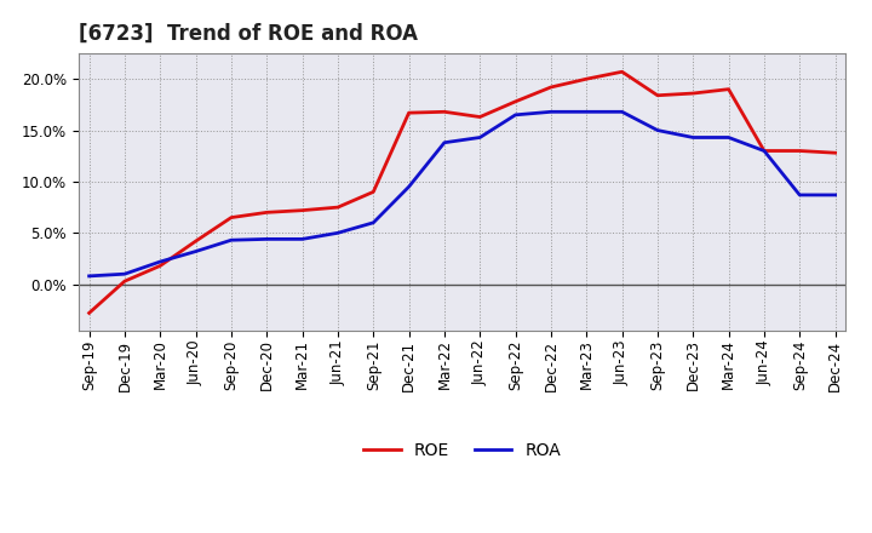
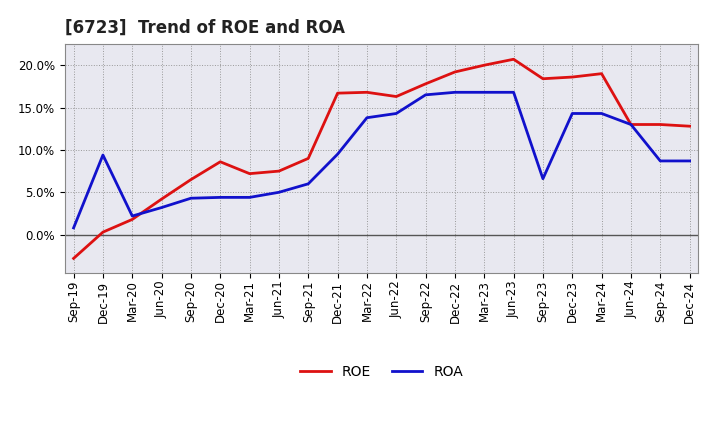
ROA/Dec-19: 1.0% -> 9.4%
ROE/Dec-20: 7.0% -> 8.6%
ROA/Sep-23: 15.0% -> 6.6%
